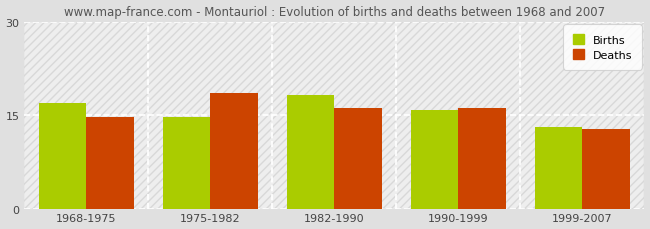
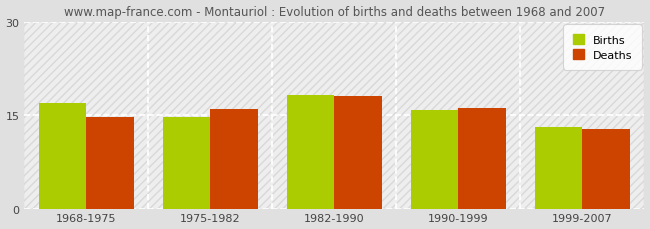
Deaths/1975-1982: 18.6 -> 16.0
Deaths/1982-1990: 16.1 -> 18.0
